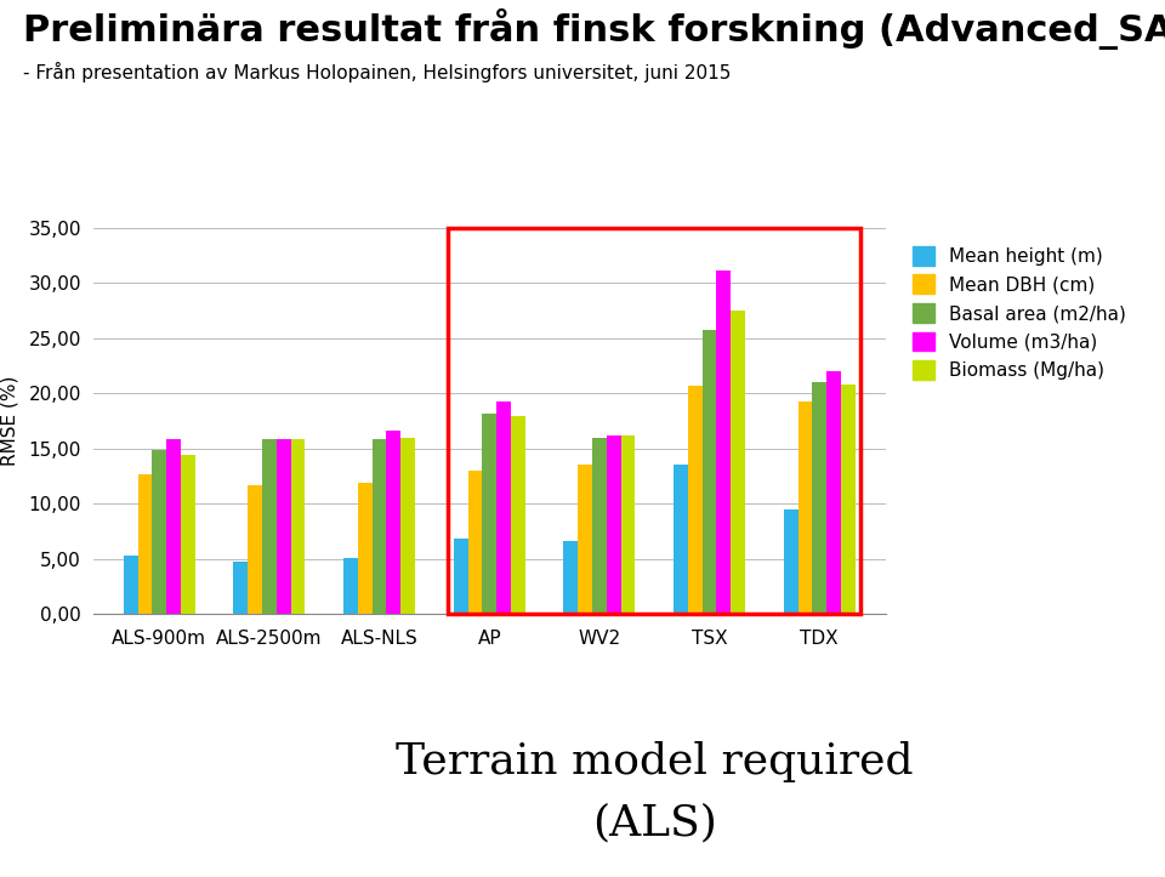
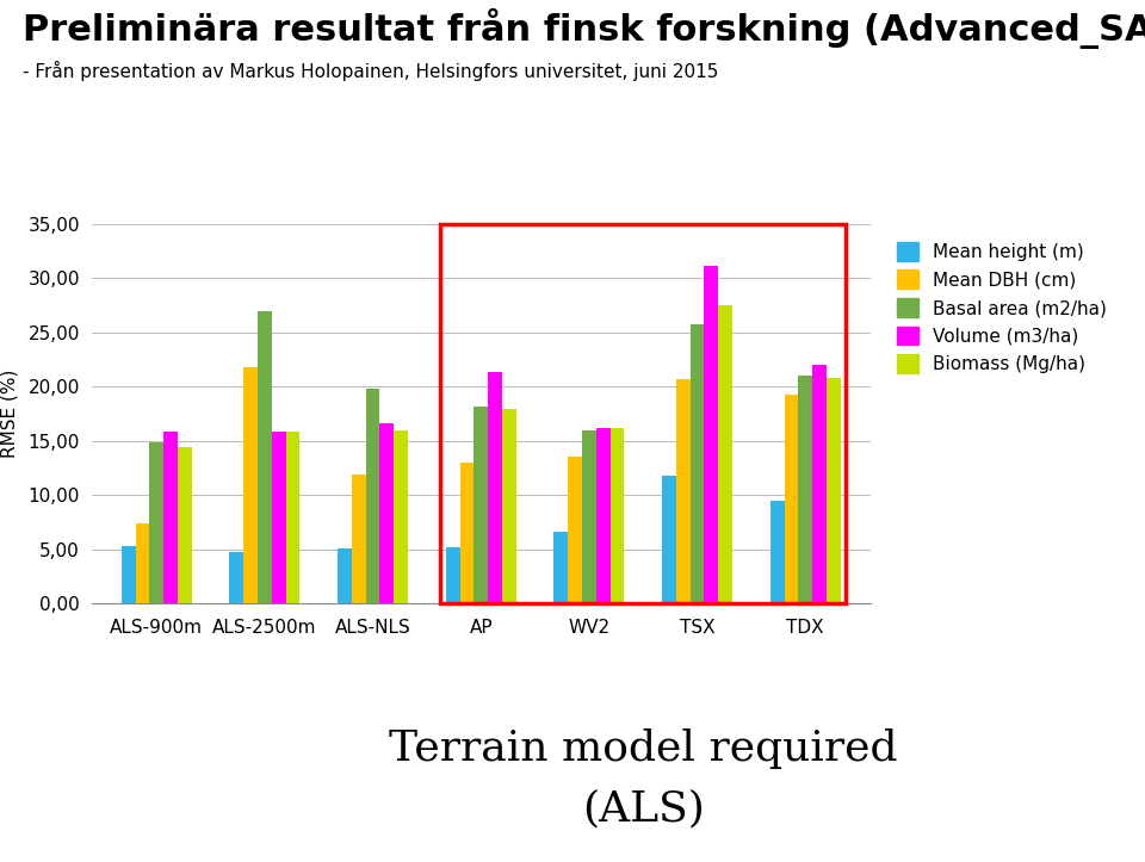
Mean DBH (cm)/ALS-900m: 12,7 -> 7,4
Mean DBH (cm)/ALS-2500m: 11,7 -> 21,8
Basal area (m2/ha)/ALS-2500m: 15,9 -> 27,0
Basal area (m2/ha)/ALS-NLS: 15,9 -> 19,8
Mean height (m)/AP: 6,8 -> 5,2
Volume (m3/ha)/AP: 19,3 -> 21,4
Mean height (m)/TSX: 13,5 -> 11,8
